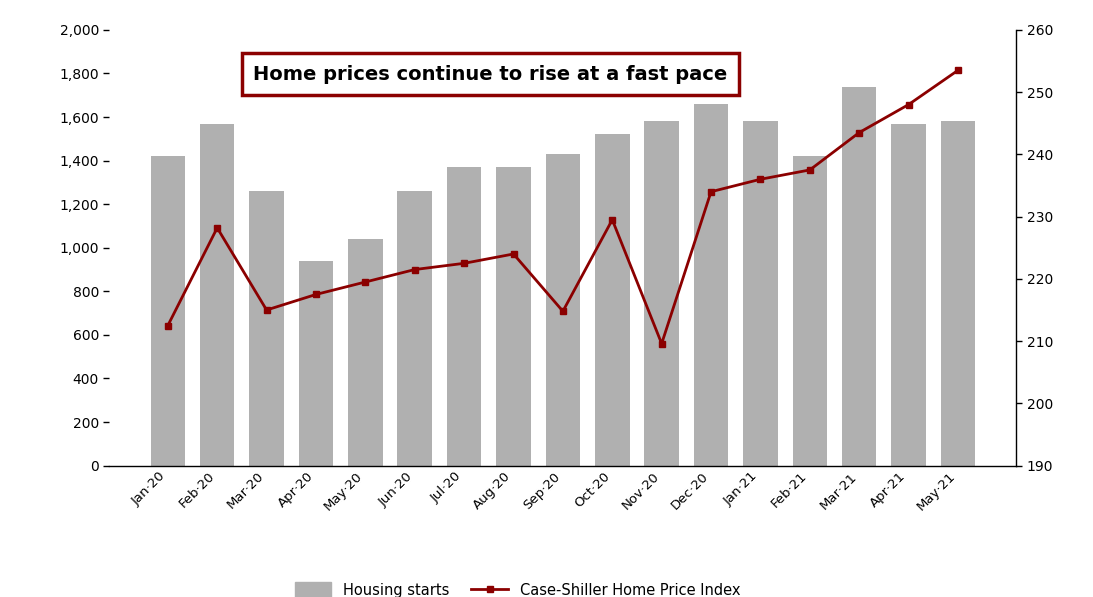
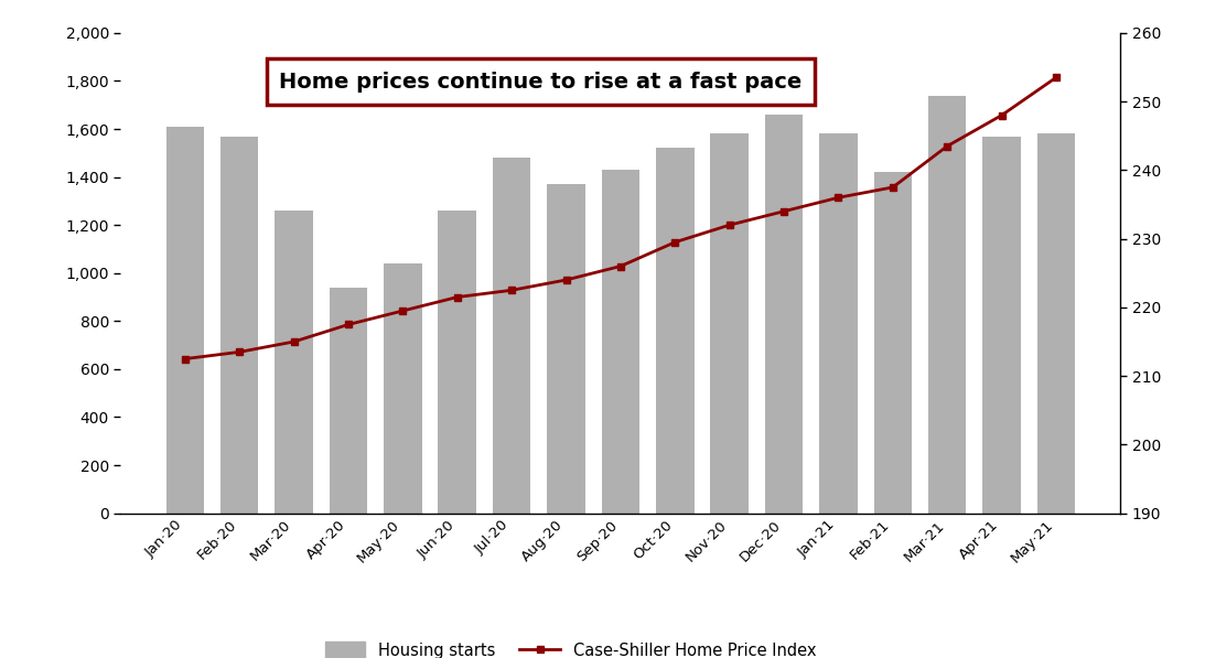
Housing starts/Jan‧20: 1,420 -> 1,610
Case-Shiller Home Price Index/Feb‧20: 228.2 -> 213.5
Housing starts/Jul‧20: 1,370 -> 1,480
Case-Shiller Home Price Index/Sep‧20: 214.8 -> 226.0
Case-Shiller Home Price Index/Nov‧20: 209.6 -> 232.0
